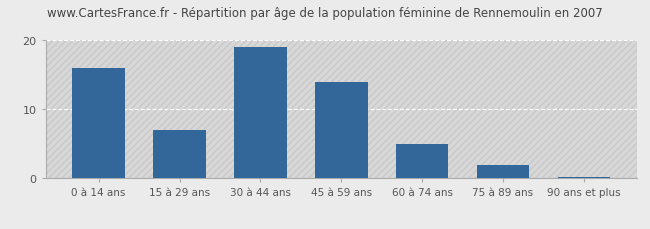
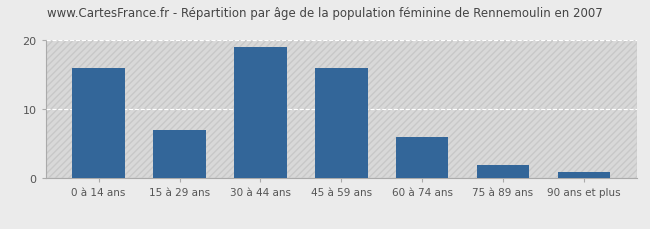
45 à 59 ans: 14.0 -> 16.0
60 à 74 ans: 5.0 -> 6.0
90 ans et plus: 0.2 -> 1.0
